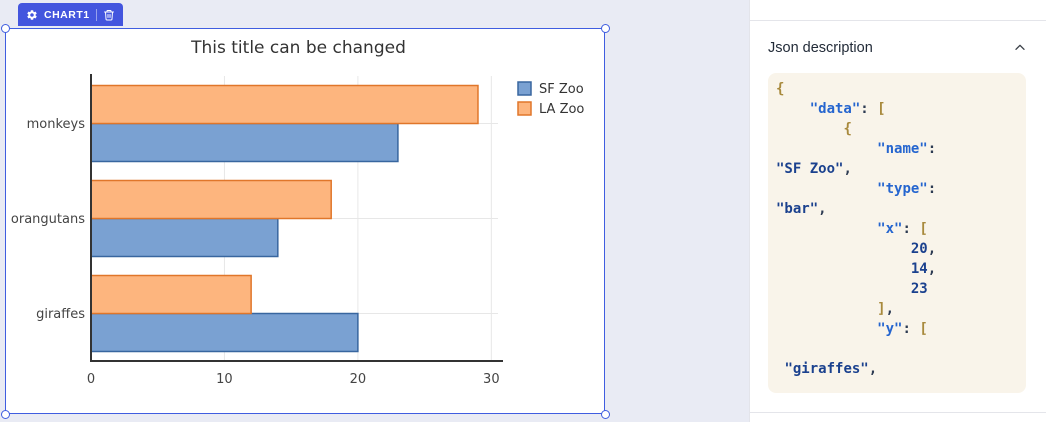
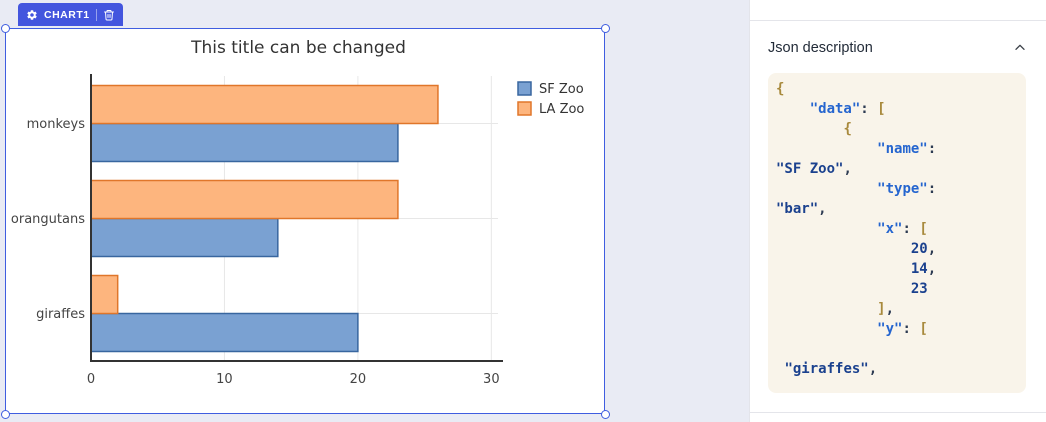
LA Zoo/giraffes: 12 -> 2
LA Zoo/orangutans: 18 -> 23
LA Zoo/monkeys: 29 -> 26
